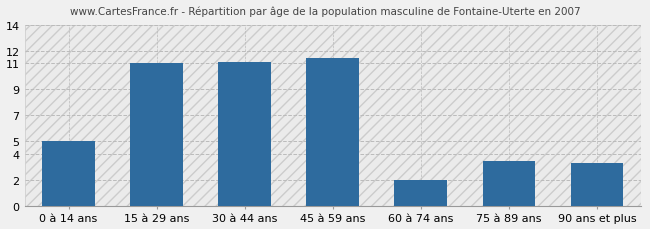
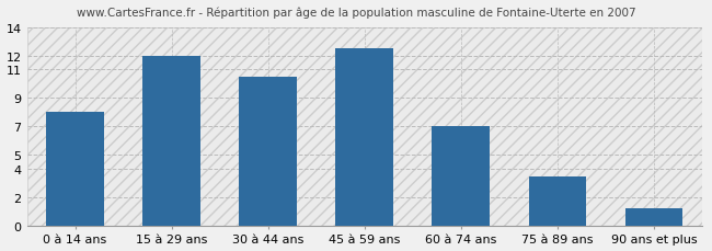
0 à 14 ans: 5.0 -> 8.0
15 à 29 ans: 11.0 -> 12.0
30 à 44 ans: 11.1 -> 10.5
45 à 59 ans: 11.4 -> 12.5
60 à 74 ans: 2.0 -> 7.0
90 ans et plus: 3.3 -> 1.2
